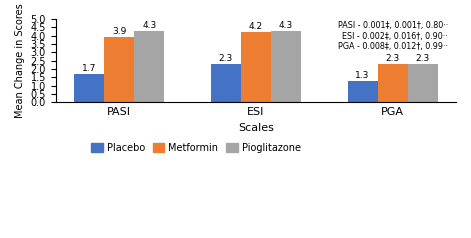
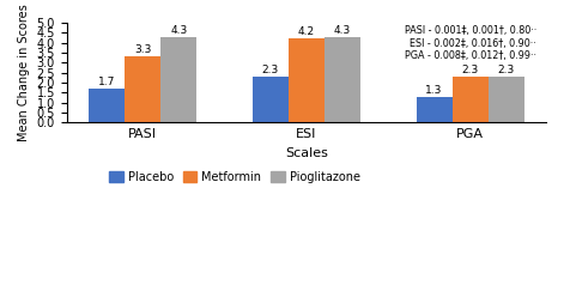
Metformin/PASI: 3.9 -> 3.3
